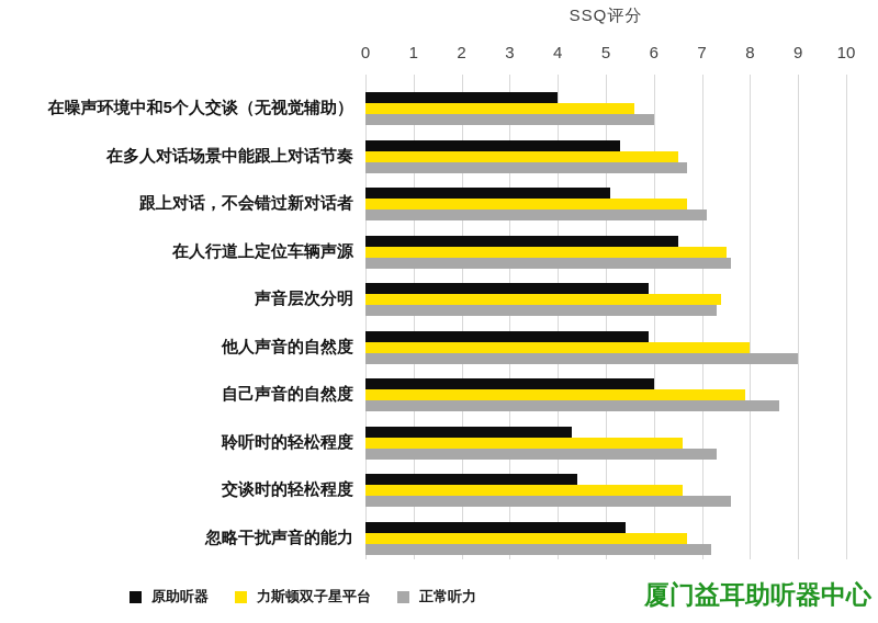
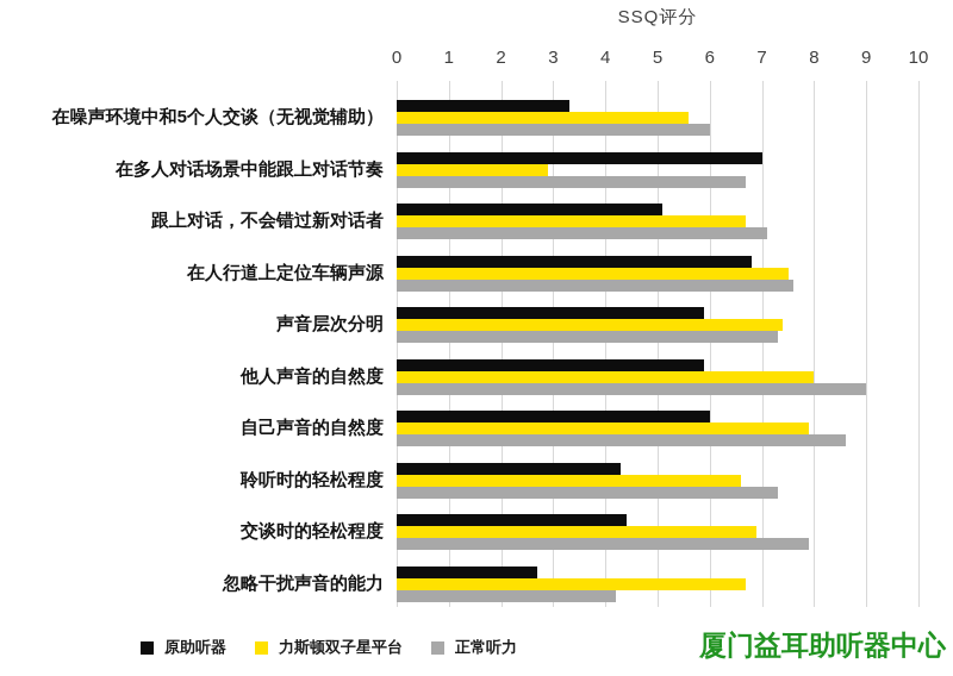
原助听器/在噪声环境中和5个人交谈（无视觉辅助）: 4.0 -> 3.3
原助听器/在多人对话场景中能跟上对话节奏: 5.3 -> 7.0
力斯顿双子星平台/在多人对话场景中能跟上对话节奏: 6.5 -> 2.9
原助听器/在人行道上定位车辆声源: 6.5 -> 6.8
力斯顿双子星平台/交谈时的轻松程度: 6.6 -> 6.9
正常听力/交谈时的轻松程度: 7.6 -> 7.9
原助听器/忽略干扰声音的能力: 5.4 -> 2.7
正常听力/忽略干扰声音的能力: 7.2 -> 4.2
